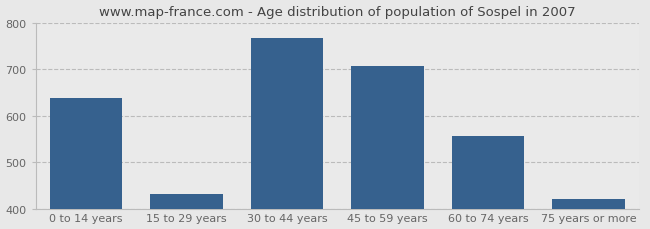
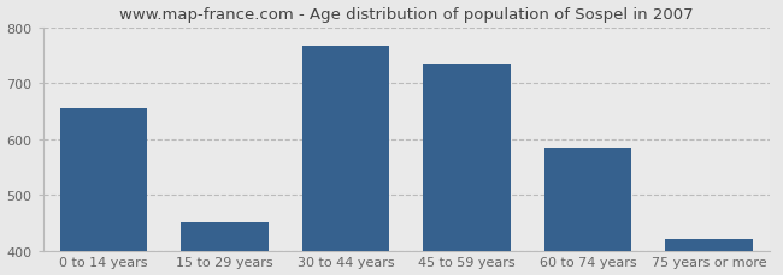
0 to 14 years: 638 -> 655
15 to 29 years: 432 -> 450
45 to 59 years: 708 -> 735
60 to 74 years: 557 -> 585
